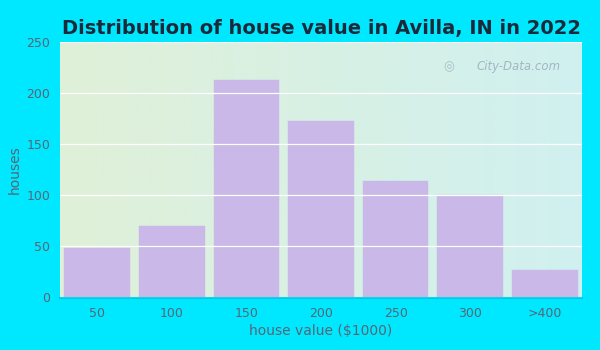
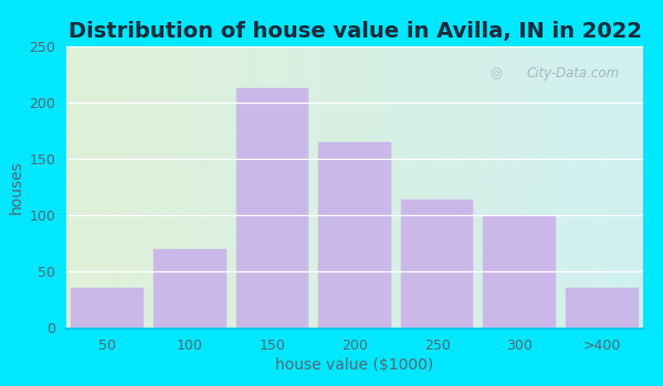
50: 48 -> 36
200: 173 -> 165
>400: 27 -> 36
